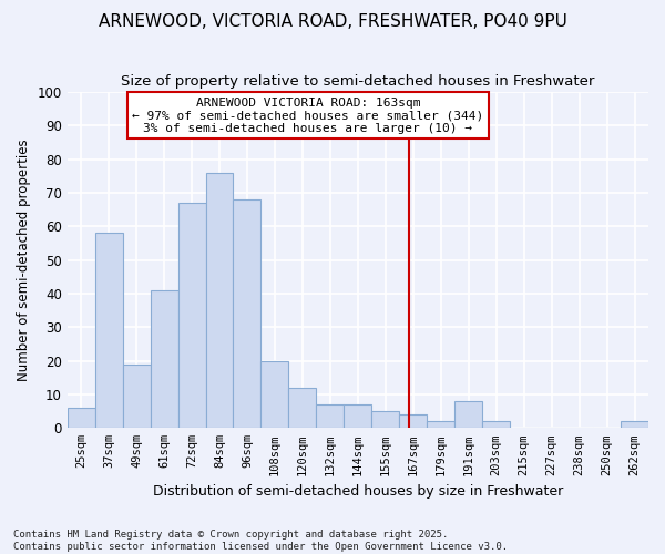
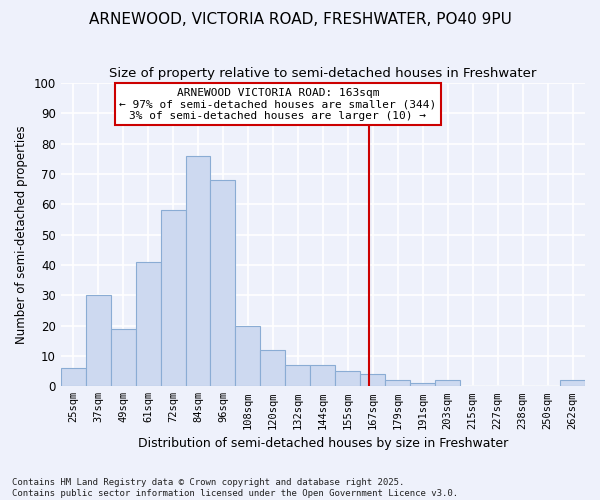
37sqm: 58 -> 30
72sqm: 67 -> 58
191sqm: 8 -> 1
